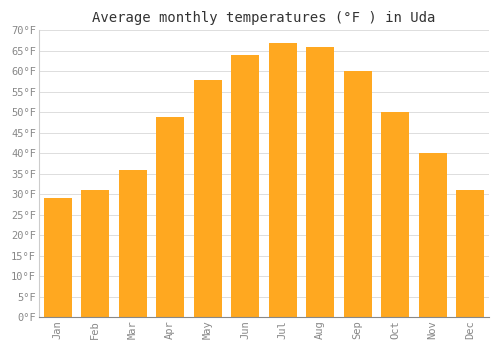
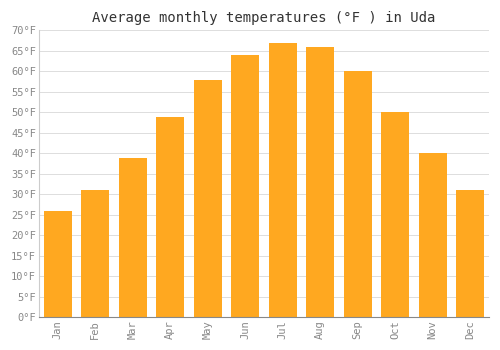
Jan: 29°F -> 26°F
Mar: 36°F -> 39°F
